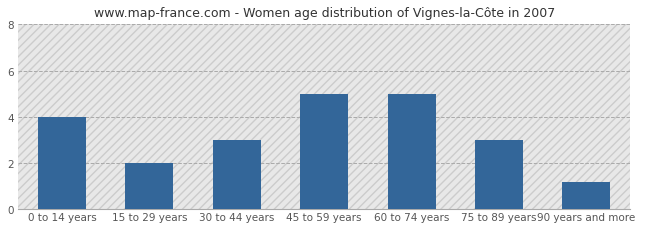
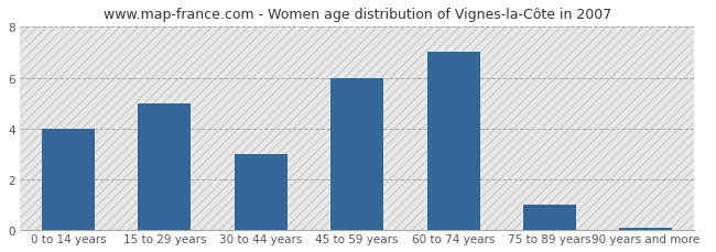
15 to 29 years: 2.0 -> 5.0
45 to 59 years: 5.0 -> 6.0
60 to 74 years: 5.0 -> 7.0
75 to 89 years: 3.0 -> 1.0
90 years and more: 1.2 -> 0.1
